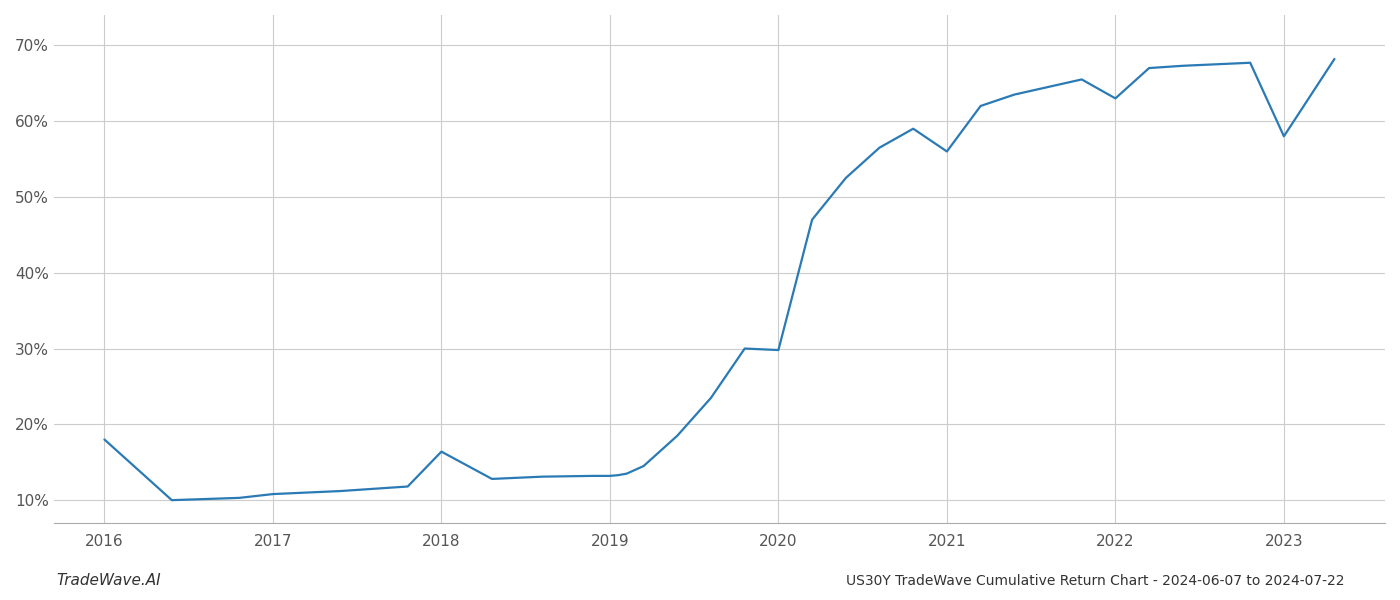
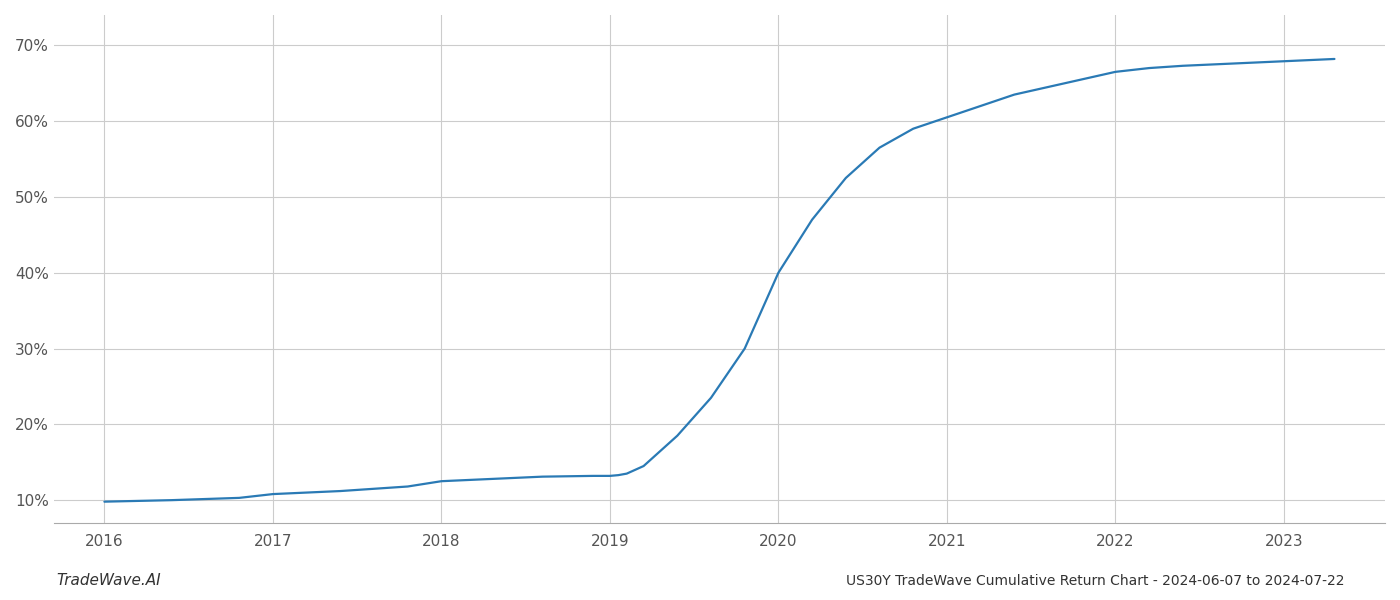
2016: 18.0% -> 9.8%
2018: 16.4% -> 12.5%
2020: 29.8% -> 40.0%
2021: 56.0% -> 60.5%
2022: 63.0% -> 66.5%
2023: 58.0% -> 67.9%
